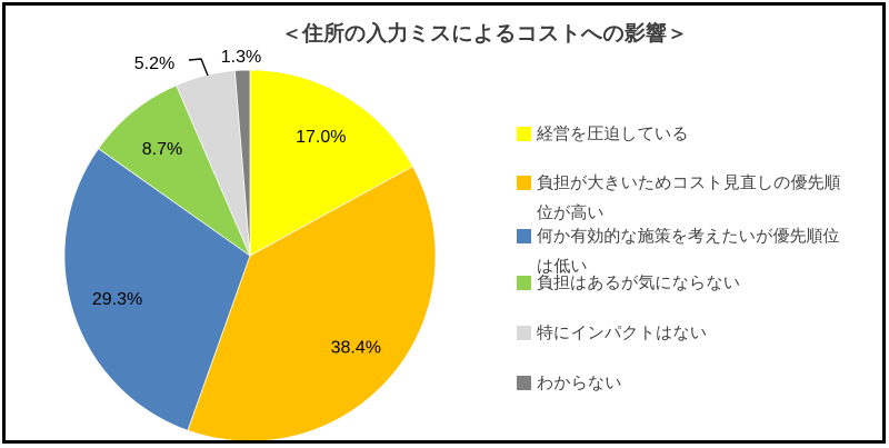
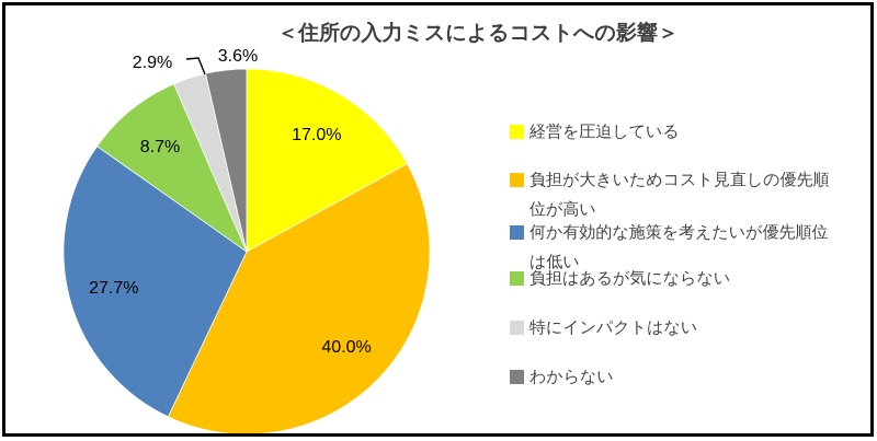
負担が大きいためコスト見直しの優先順位が高い: 38.4% -> 40.0%
何か有効的な施策を考えたいが優先順位は低い: 29.3% -> 27.7%
特にインパクトはない: 5.2% -> 2.9%
わからない: 1.3% -> 3.6%
